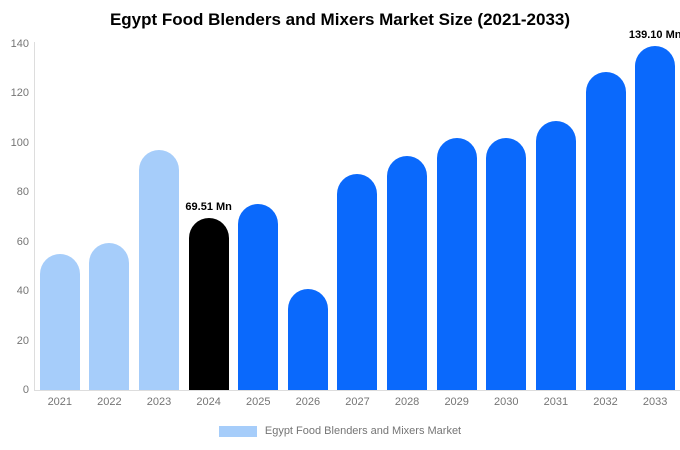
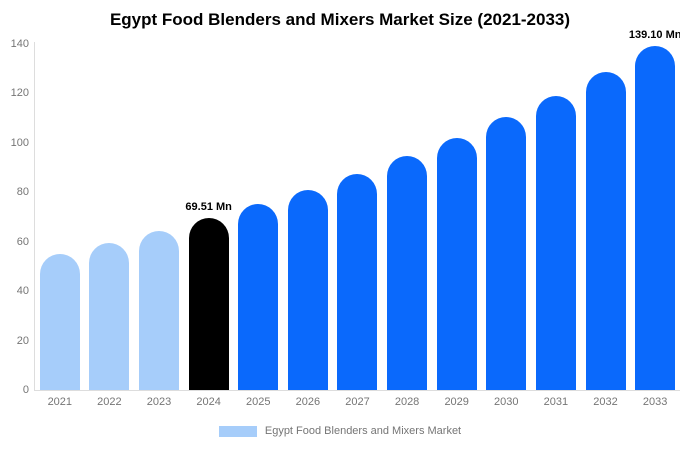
2023: 97 -> 64
2026: 41 -> 81
2030: 102 -> 110
2031: 109 -> 119
